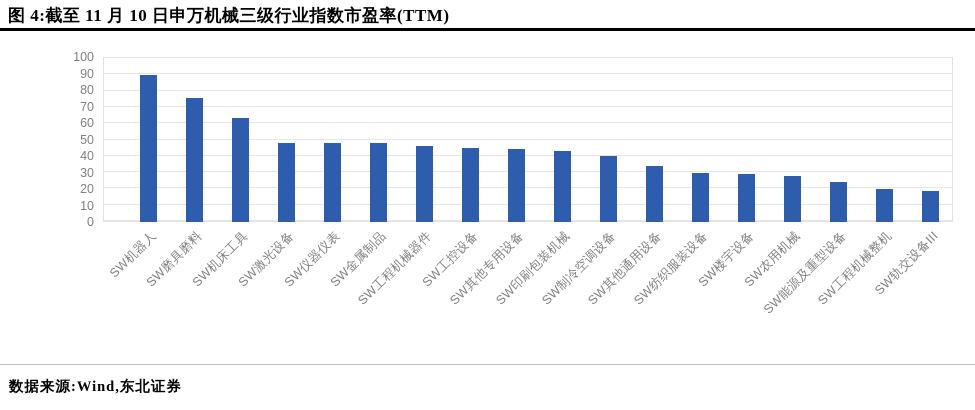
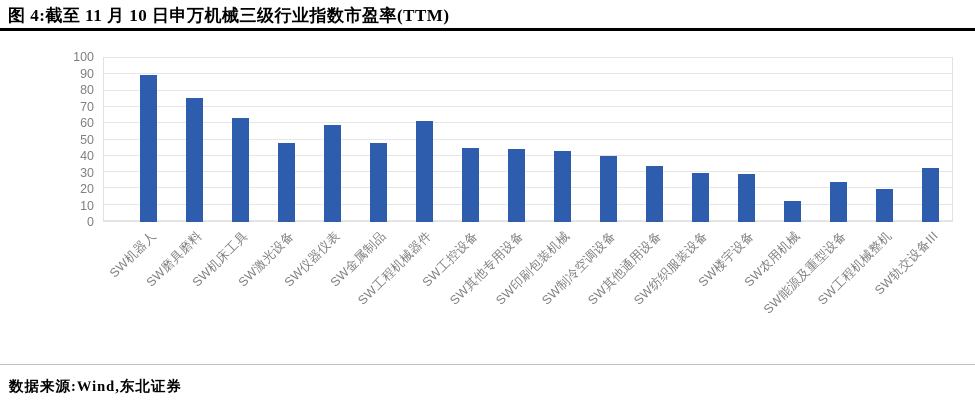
SW仪器仪表: 48 -> 59
SW工程机械器件: 46 -> 61
SW农用机械: 28 -> 13
SW轨交设备III: 19 -> 33
